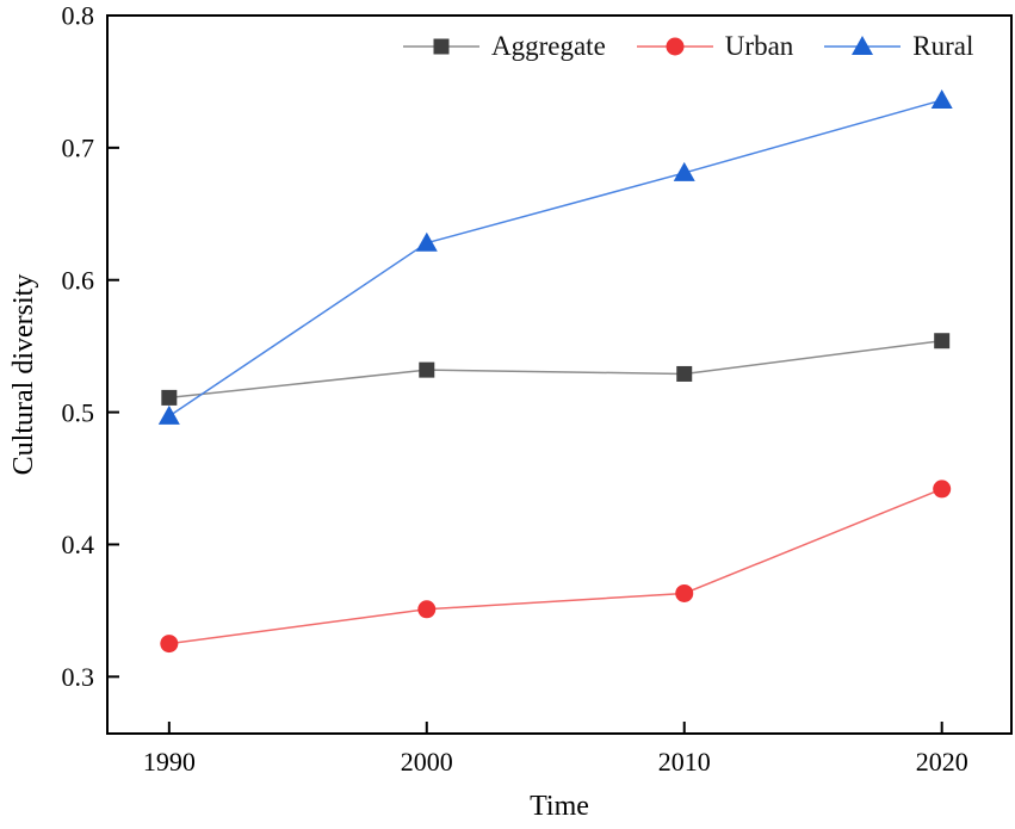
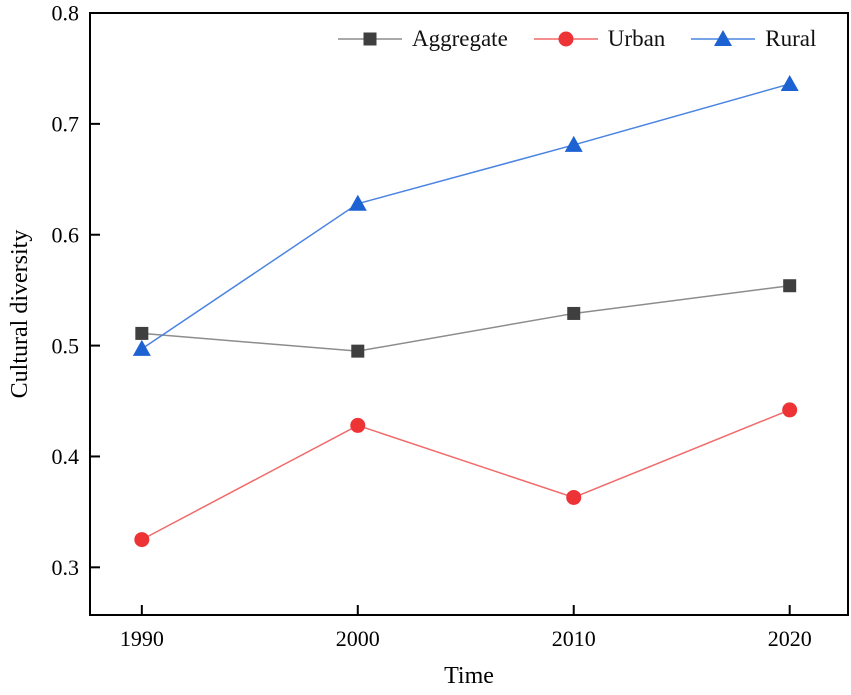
Aggregate/2000: 0.532 -> 0.495
Urban/2000: 0.351 -> 0.428
